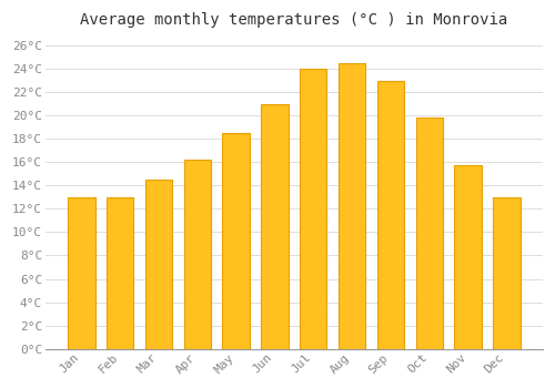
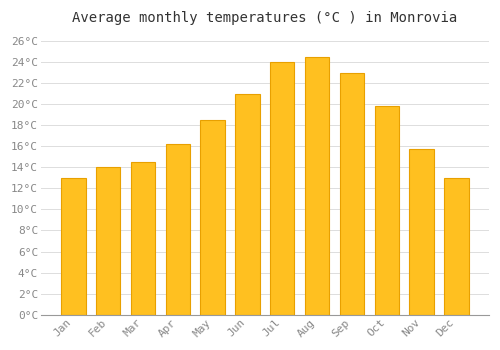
Feb: 13.0°C -> 14.0°C
